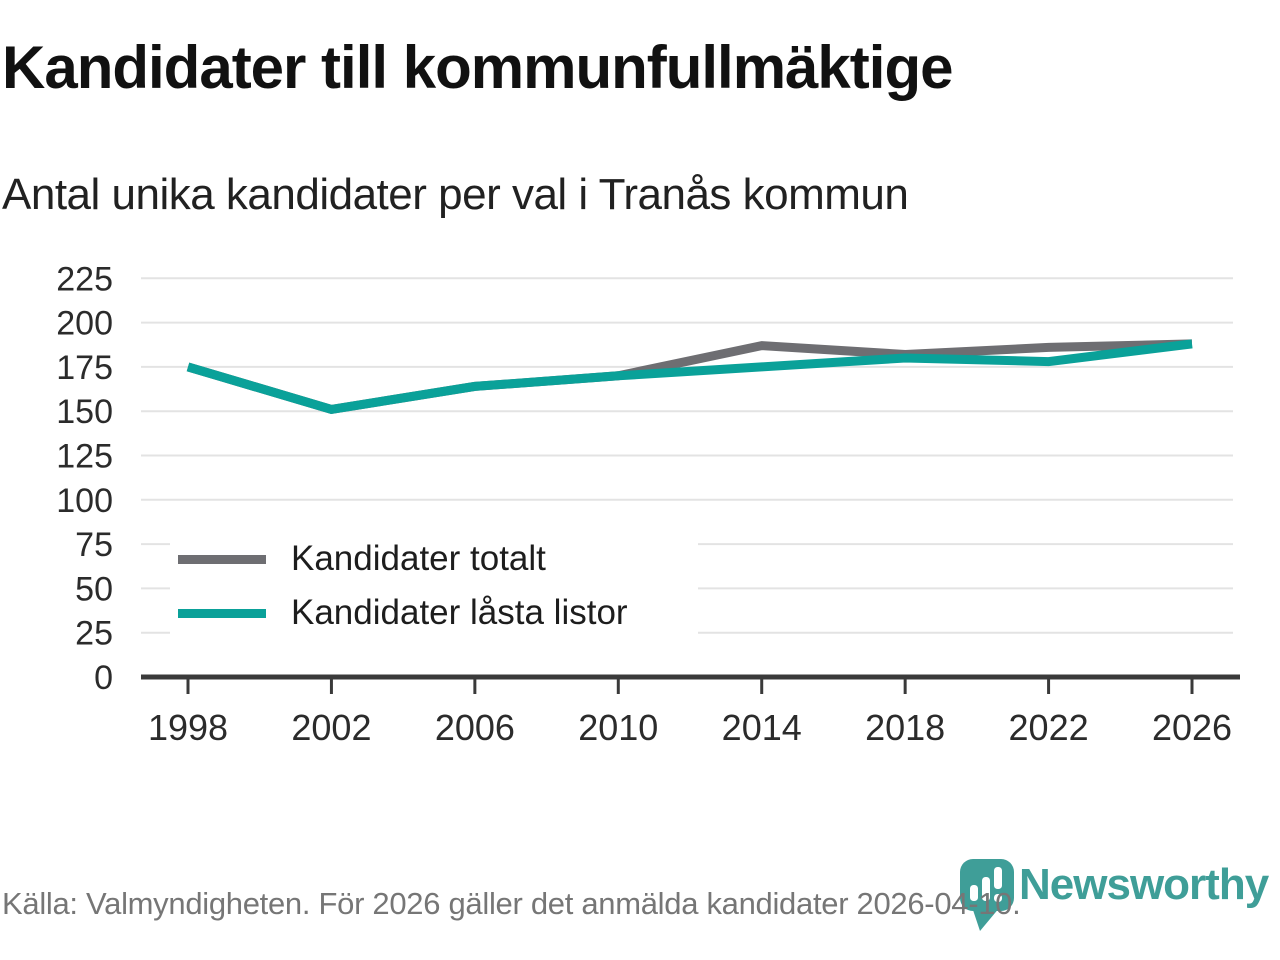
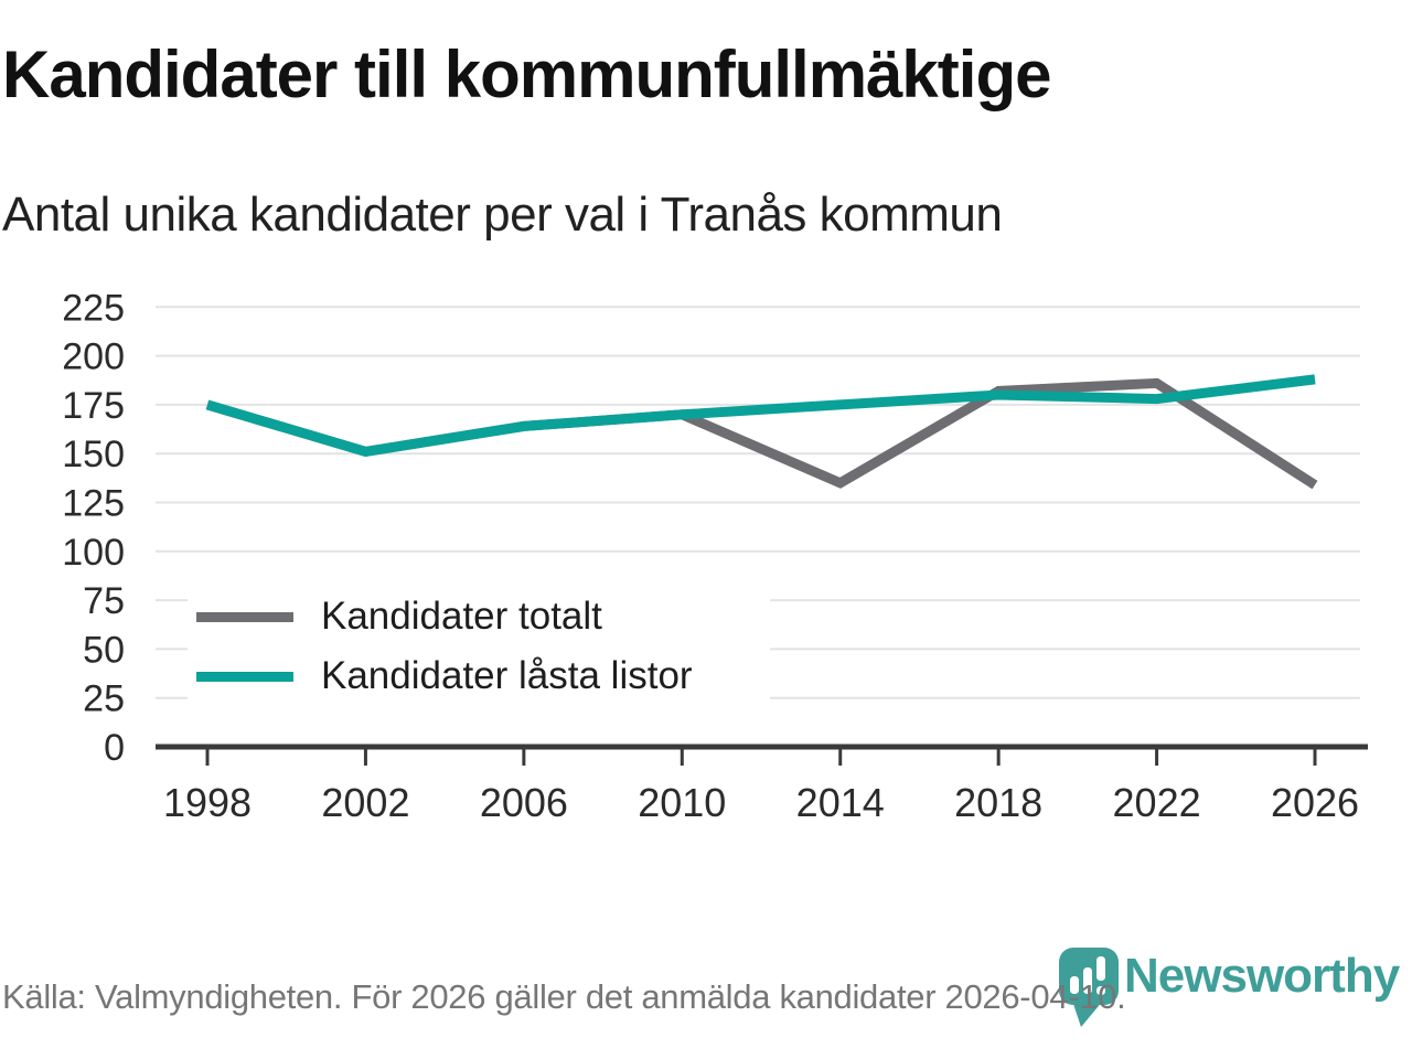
Kandidater totalt/2014: 187 -> 135
Kandidater totalt/2026: 188 -> 134
